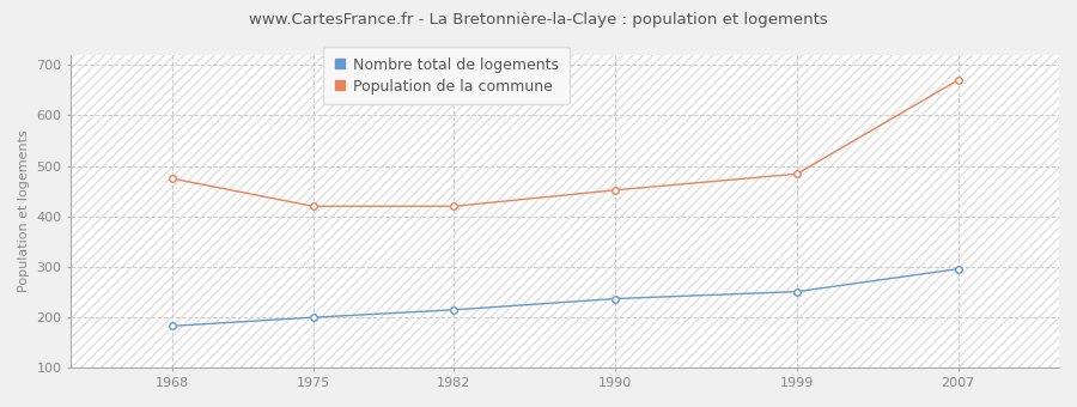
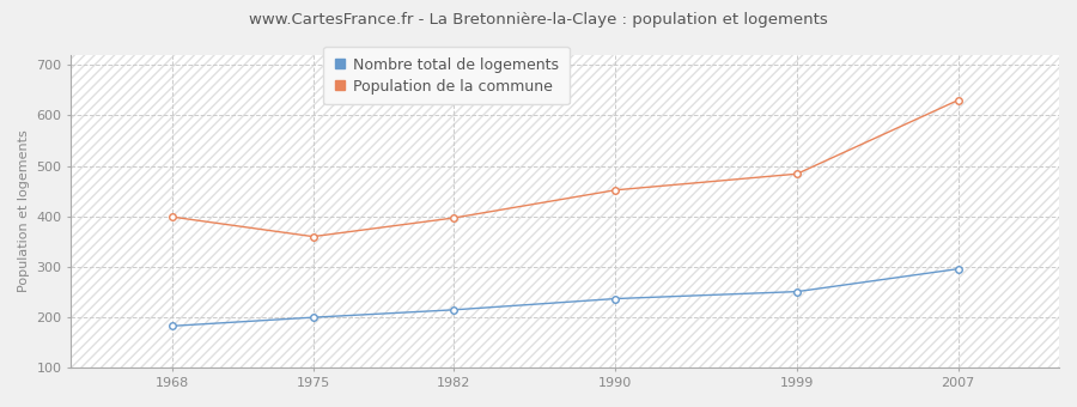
Population de la commune/1968: 475 -> 399
Population de la commune/1975: 420 -> 360
Population de la commune/1982: 420 -> 397
Population de la commune/2007: 670 -> 630
